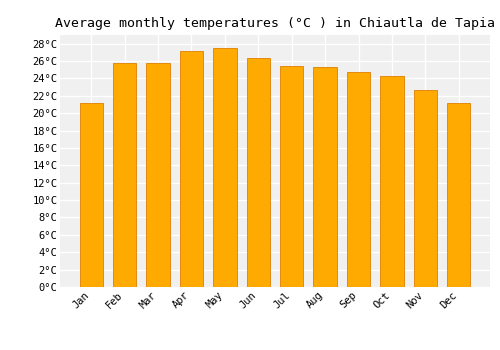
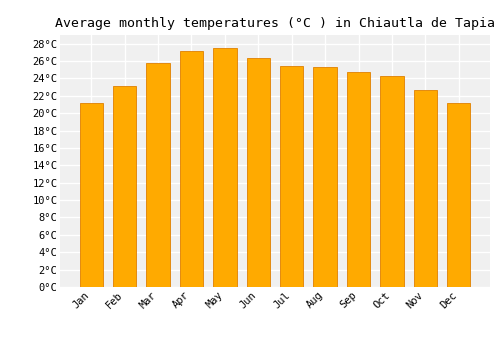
Feb: 25.8°C -> 23.1°C
